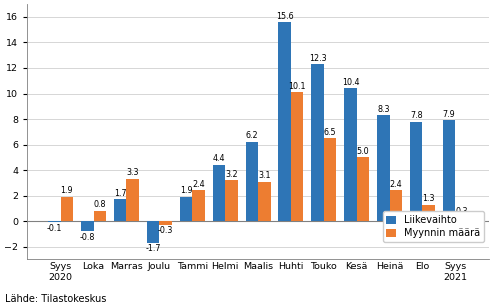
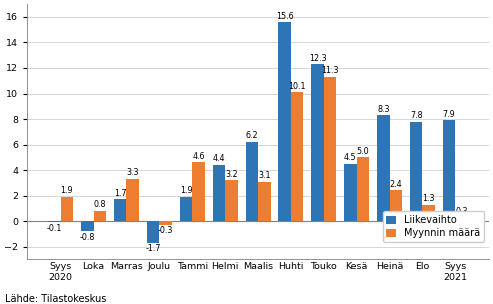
Myynnin määrä/Tammi: 2.4 -> 4.6
Myynnin määrä/Touko: 6.5 -> 11.3
Liikevaihto/Kesä: 10.4 -> 4.5
